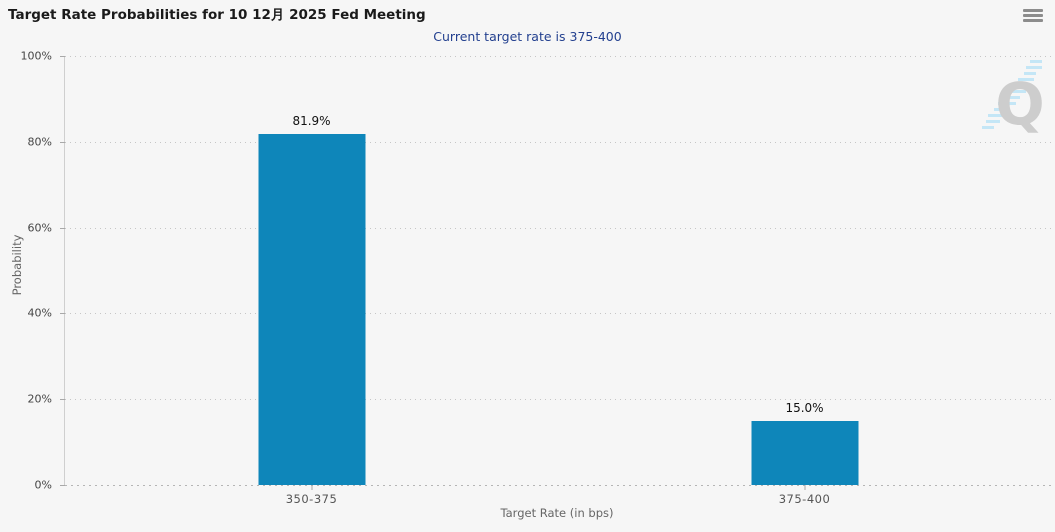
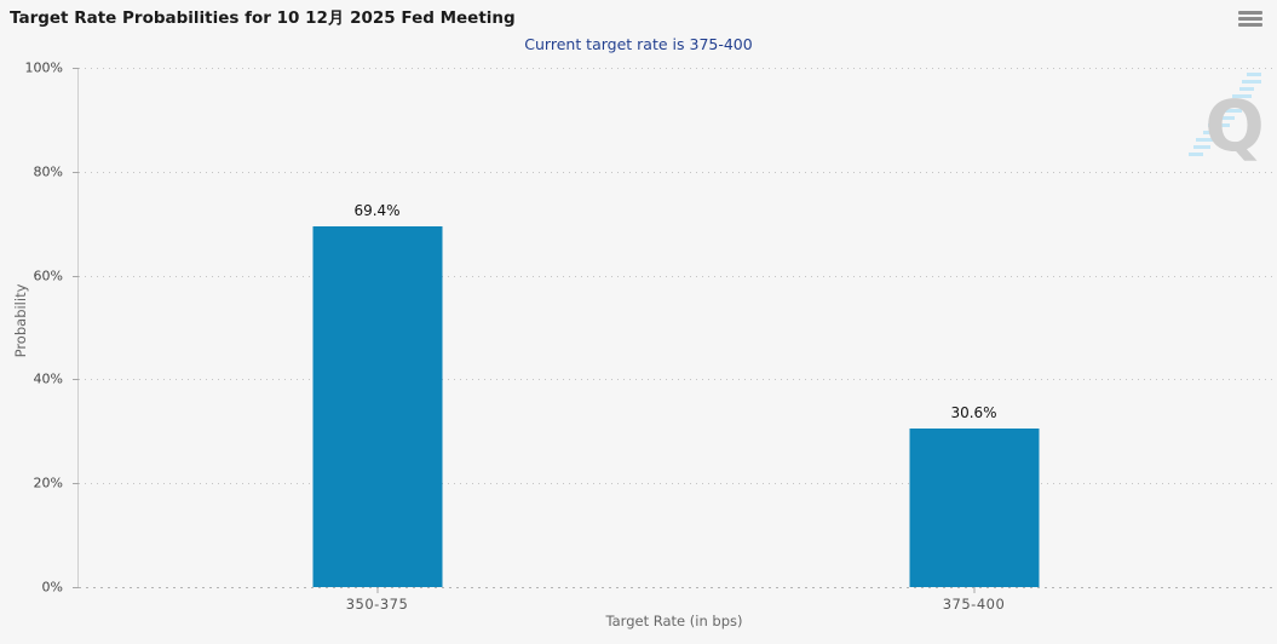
350-375: 81.9% -> 69.4%
375-400: 15.0% -> 30.6%
